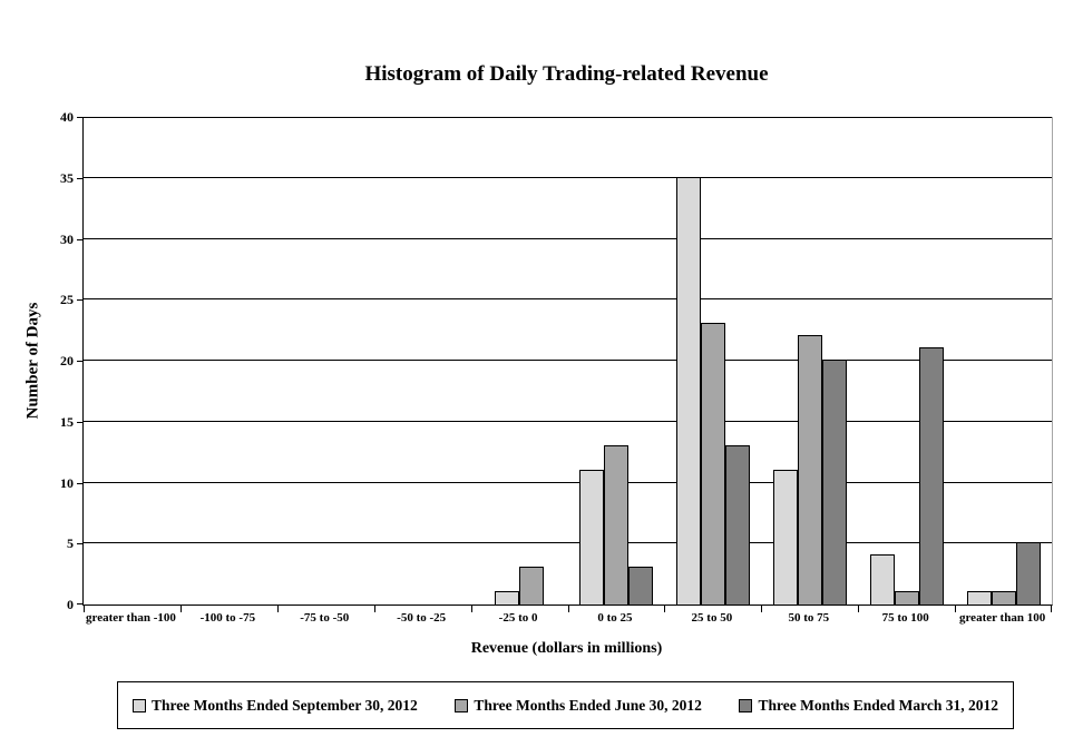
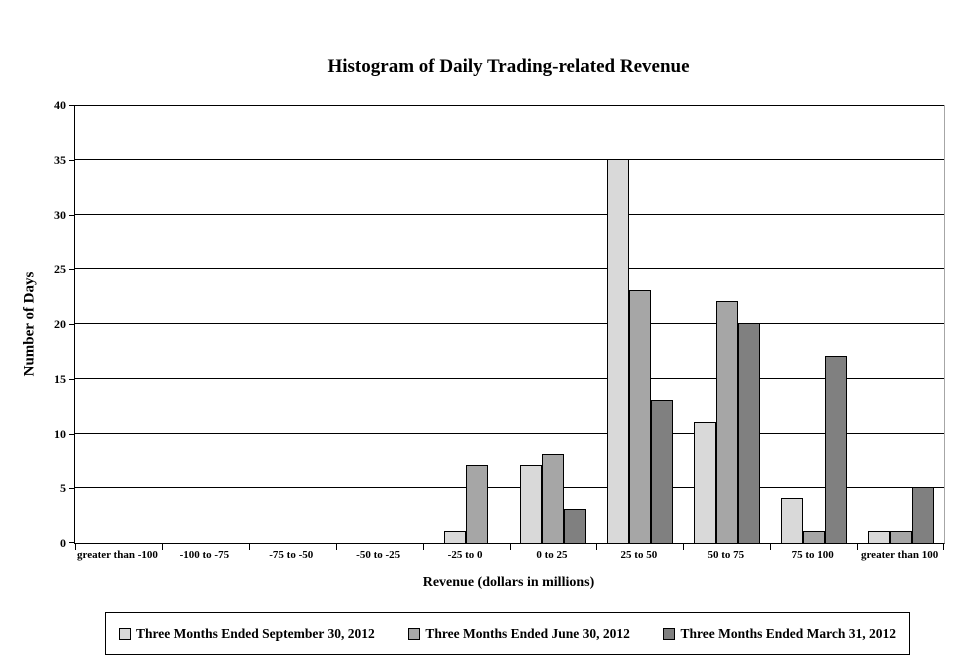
Three Months Ended June 30, 2012/-25 to 0: 3 -> 7
Three Months Ended September 30, 2012/0 to 25: 11 -> 7
Three Months Ended June 30, 2012/0 to 25: 13 -> 8
Three Months Ended March 31, 2012/75 to 100: 21 -> 17
